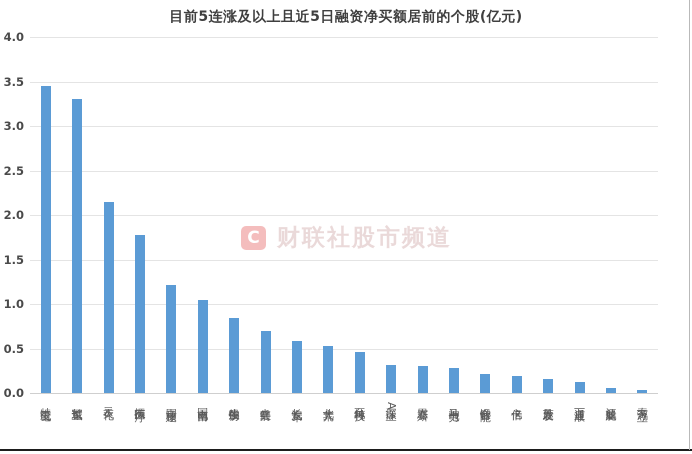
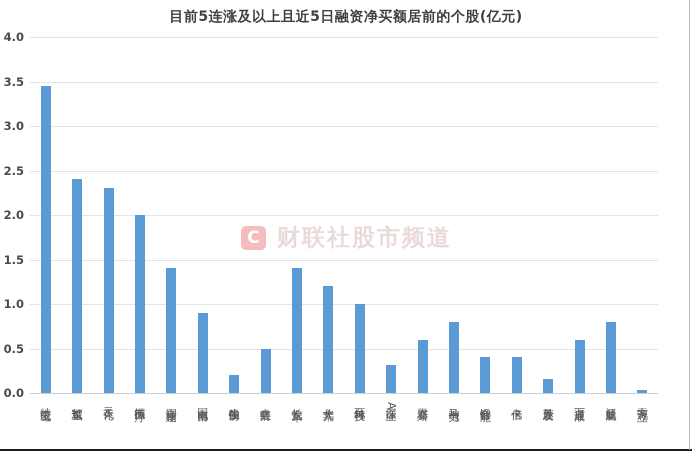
长城军工: 3.3 -> 2.4
云天化: 2.1 -> 2.3
振德医疗: 1.8 -> 2.0
中国核建: 1.2 -> 1.4
国电南自: 1.0 -> 0.9
生物股份: 0.8 -> 0.2
中兵红箭: 0.7 -> 0.5
长安汽车: 0.6 -> 1.4
北大荒: 0.5 -> 1.2
至纯科技: 0.5 -> 1.0
赛恩斯: 0.3 -> 0.6
神马电力: 0.3 -> 0.8
合锻智能: 0.2 -> 0.4
卡倍亿: 0.2 -> 0.4
万通液压: 0.1 -> 0.6
江龙船艇: 0.1 -> 0.8
